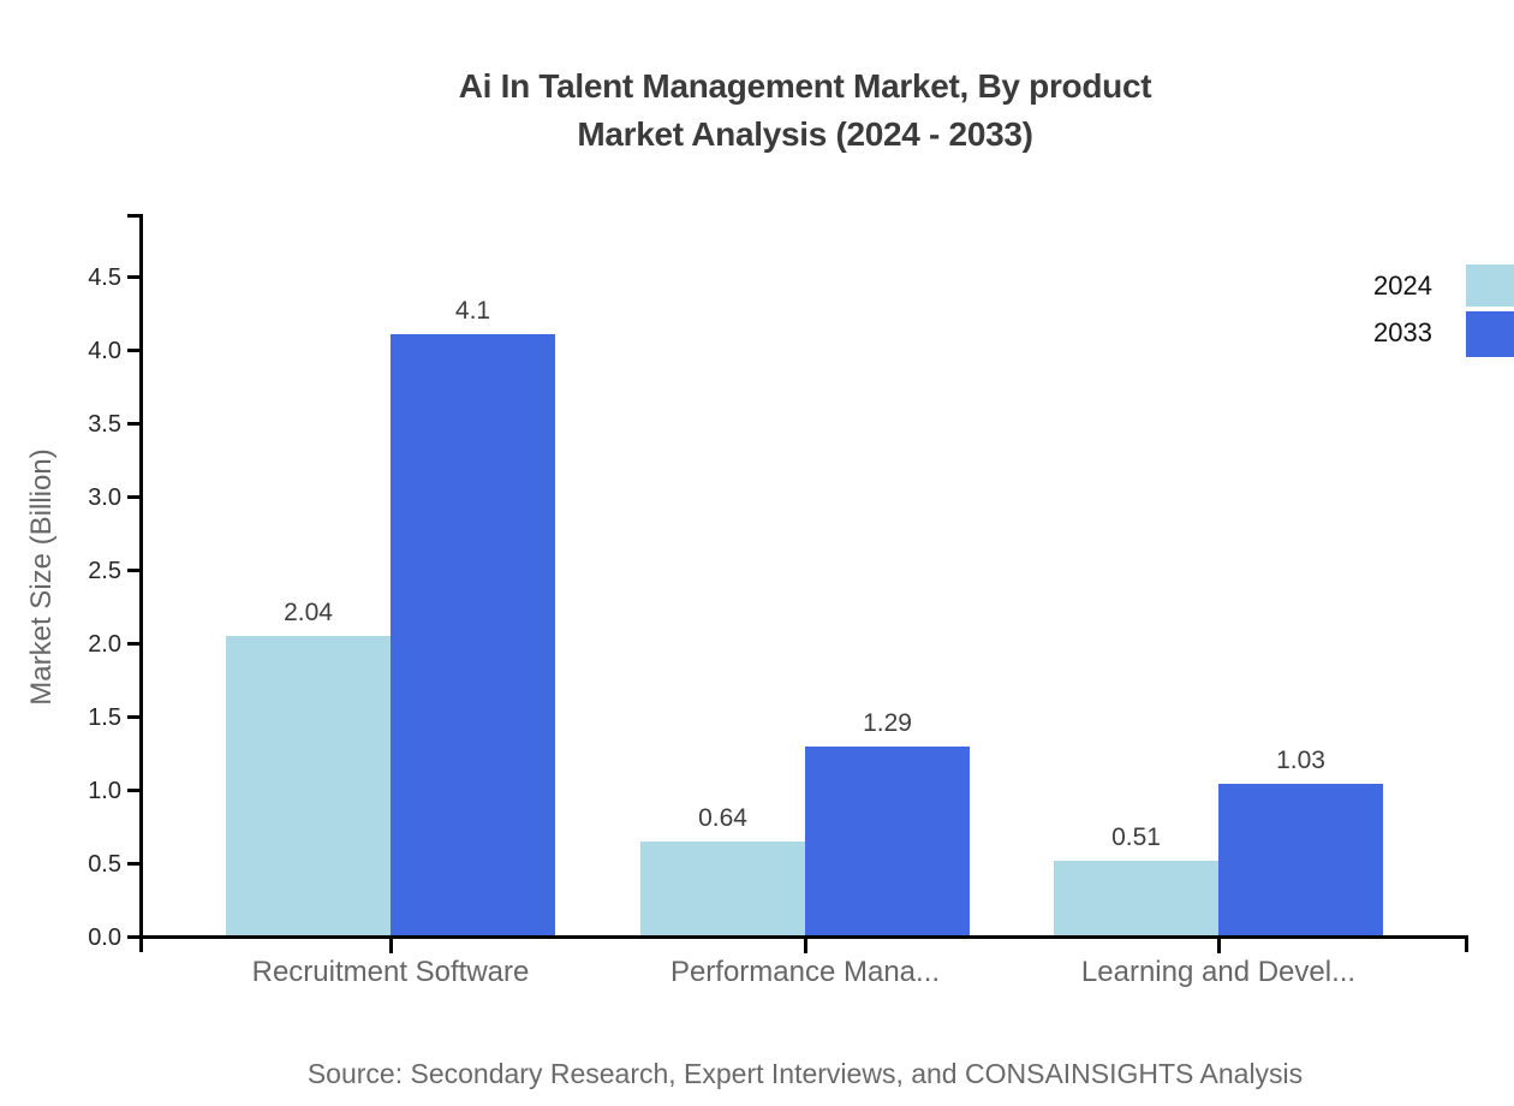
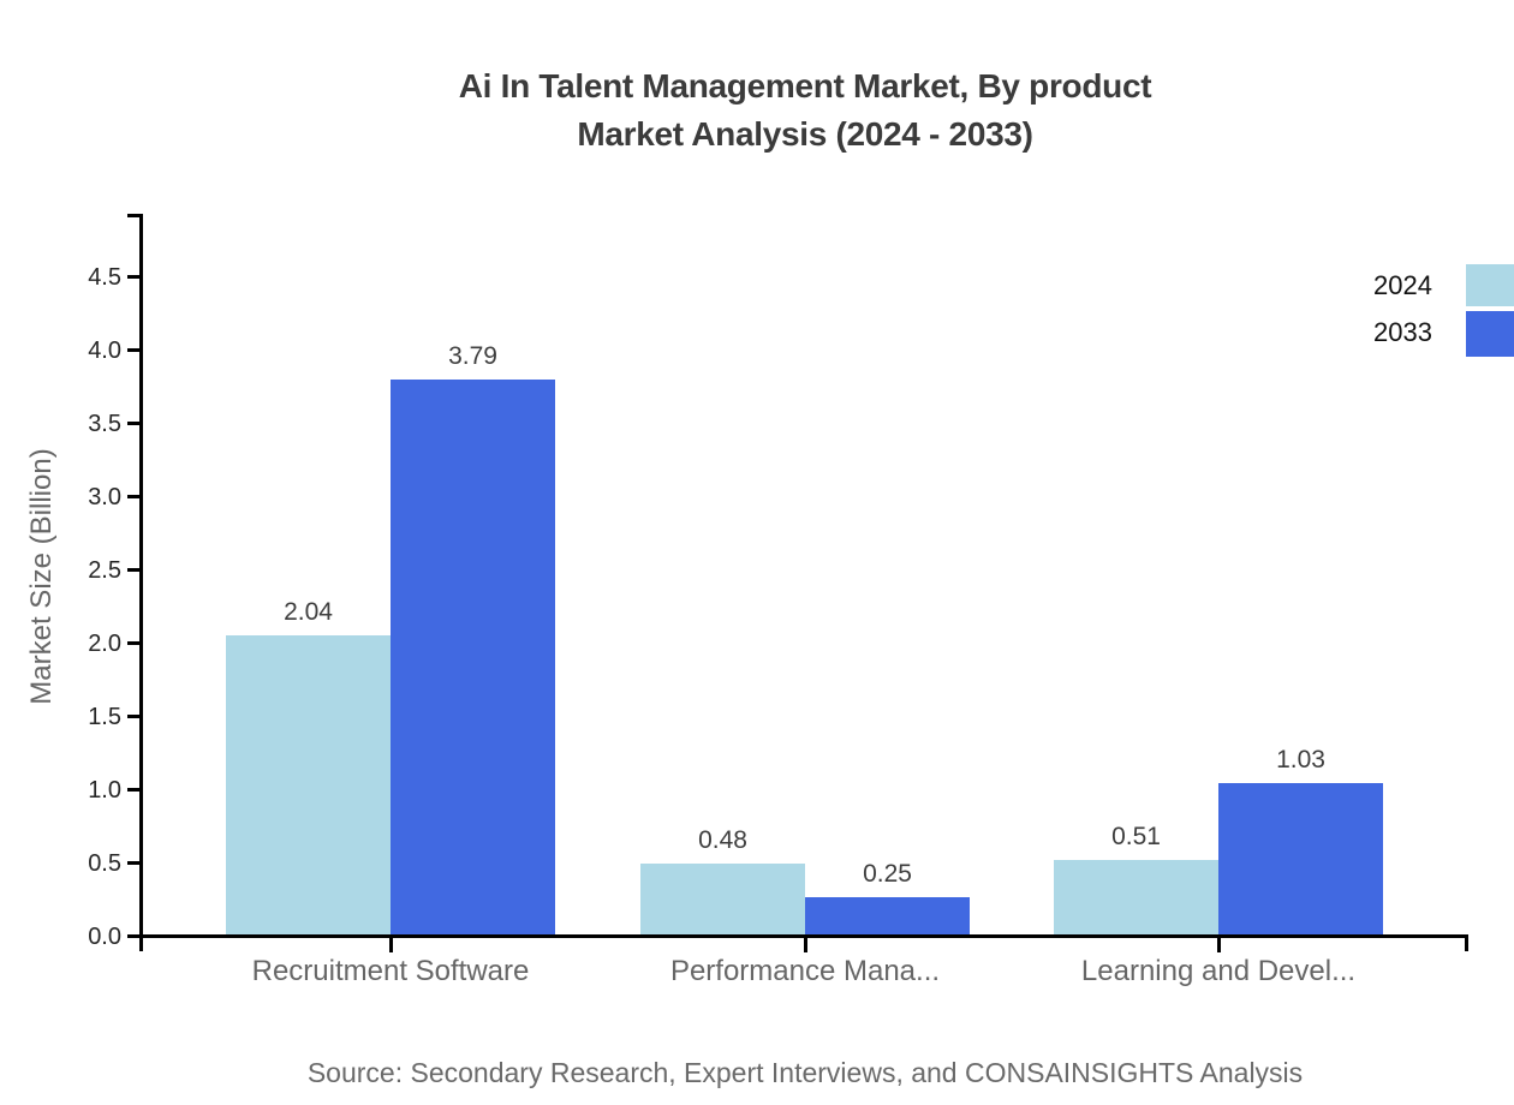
2033/Recruitment Software: 4.1 -> 3.79
2024/Performance Mana...: 0.64 -> 0.48
2033/Performance Mana...: 1.29 -> 0.25
